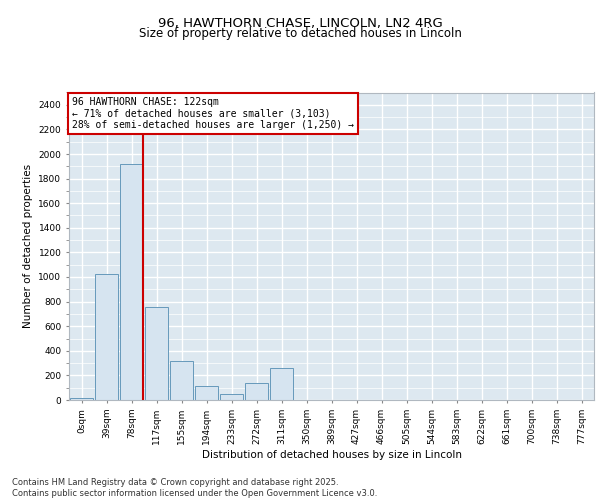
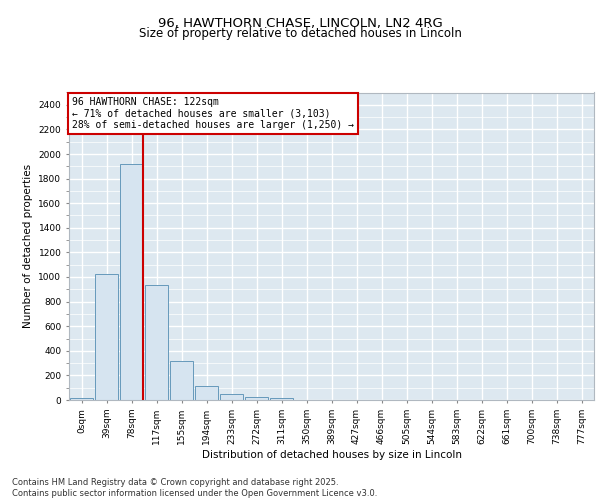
117sqm: 760 -> 940
272sqm: 140 -> 20
311sqm: 260 -> 20
